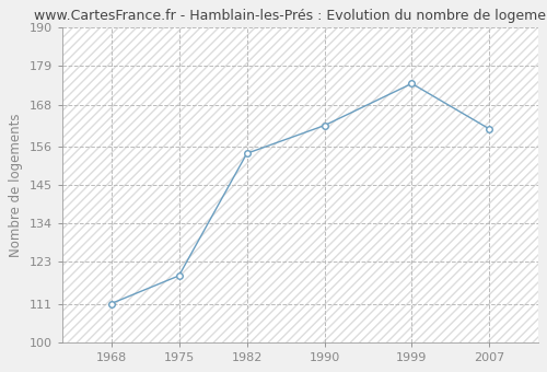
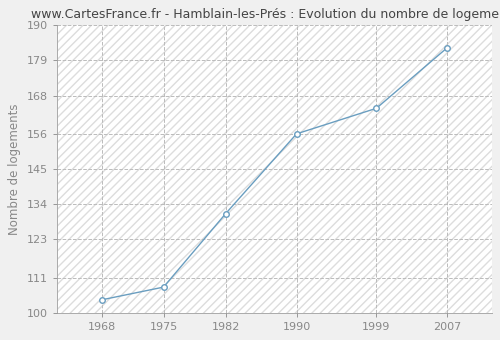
1968: 111 -> 104
1975: 119 -> 108
1982: 154 -> 131
1990: 162 -> 156
1999: 174 -> 164
2007: 161 -> 183
